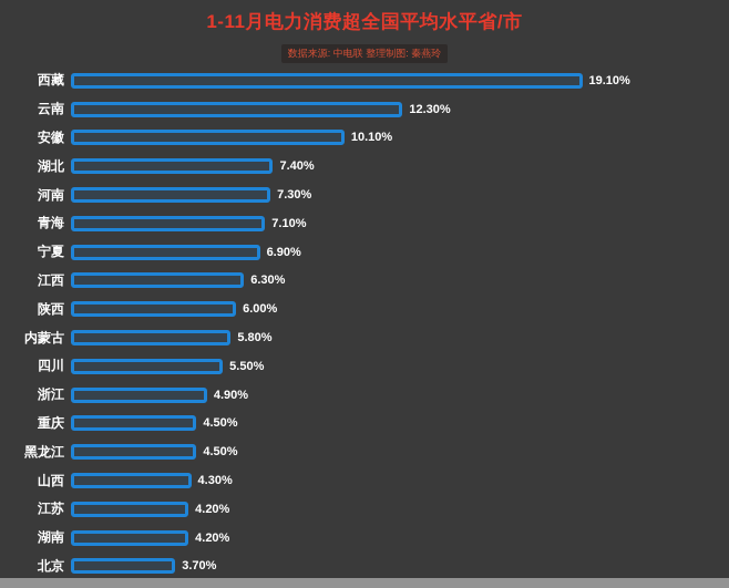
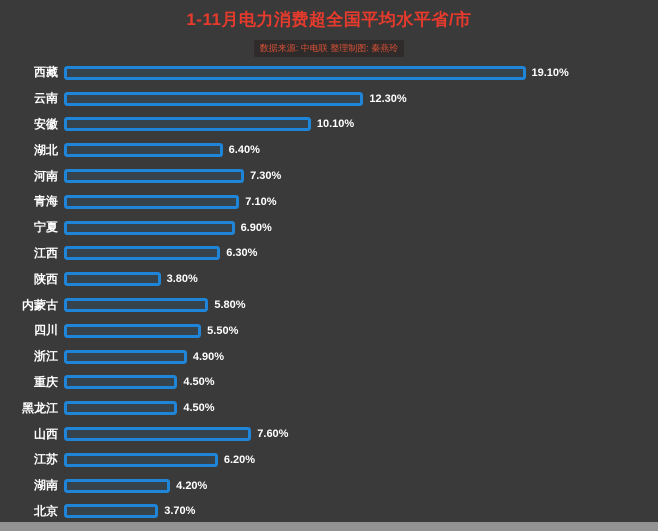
湖北: 7.40% -> 6.40%
陕西: 6.00% -> 3.80%
山西: 4.30% -> 7.60%
江苏: 4.20% -> 6.20%
